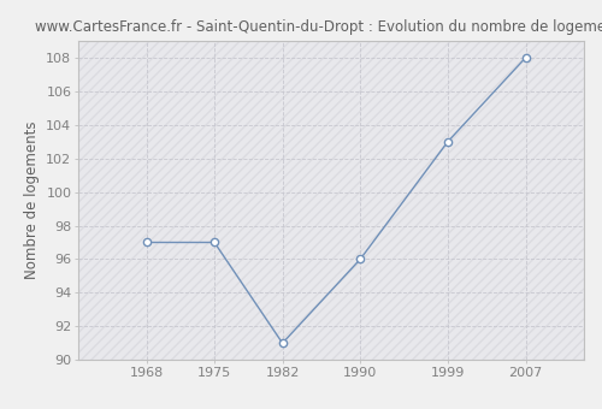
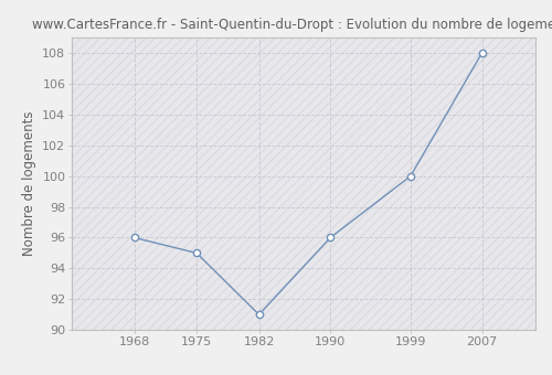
1968: 97 -> 96
1975: 97 -> 95
1999: 103 -> 100
